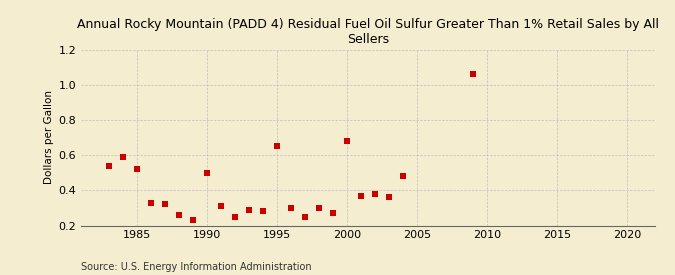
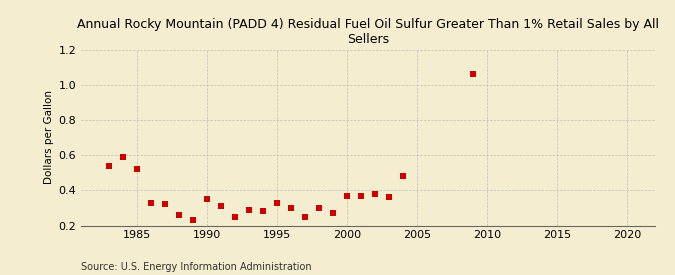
1990: 0.50 -> 0.35
1995: 0.65 -> 0.33
2000: 0.68 -> 0.37
